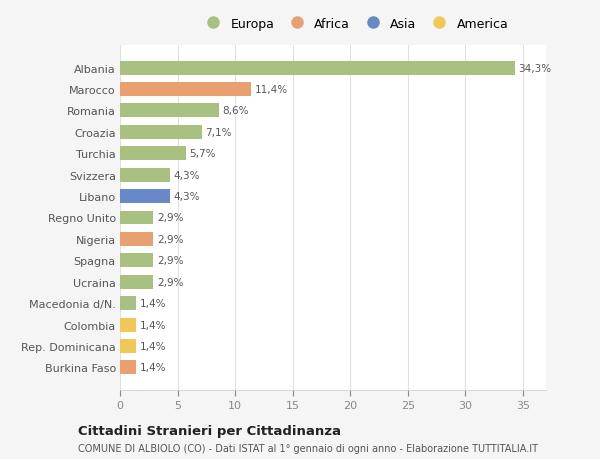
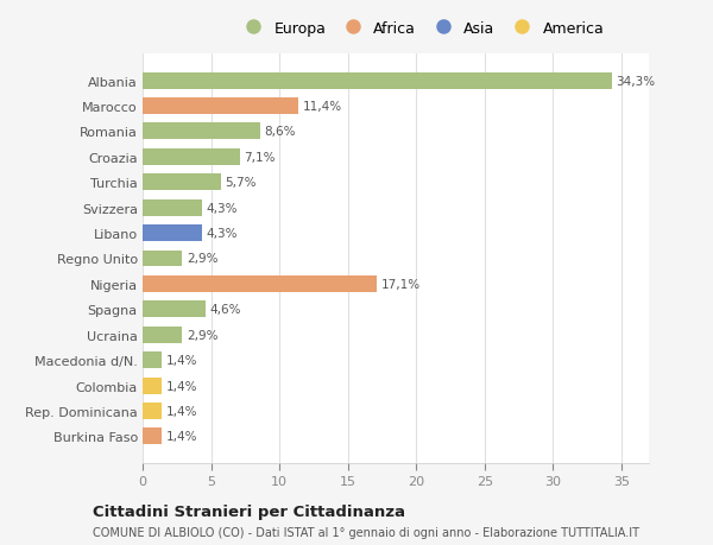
Nigeria: 2,9% -> 17,1%
Spagna: 2,9% -> 4,6%
